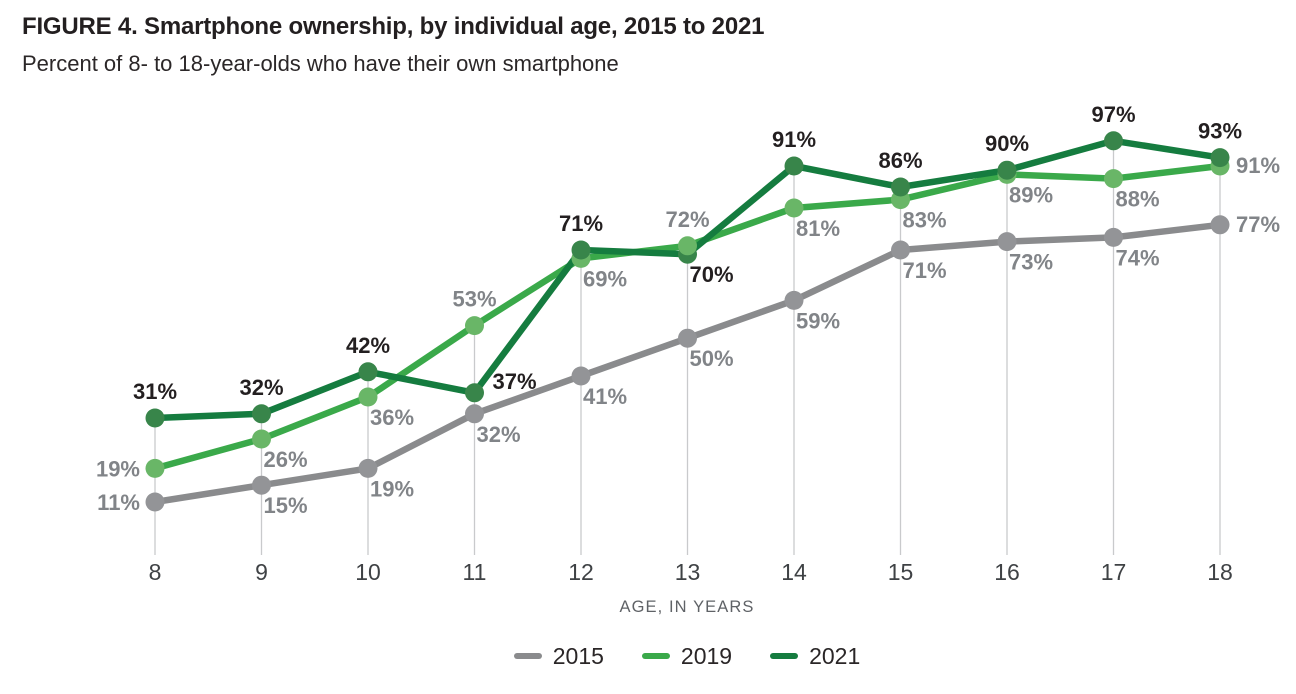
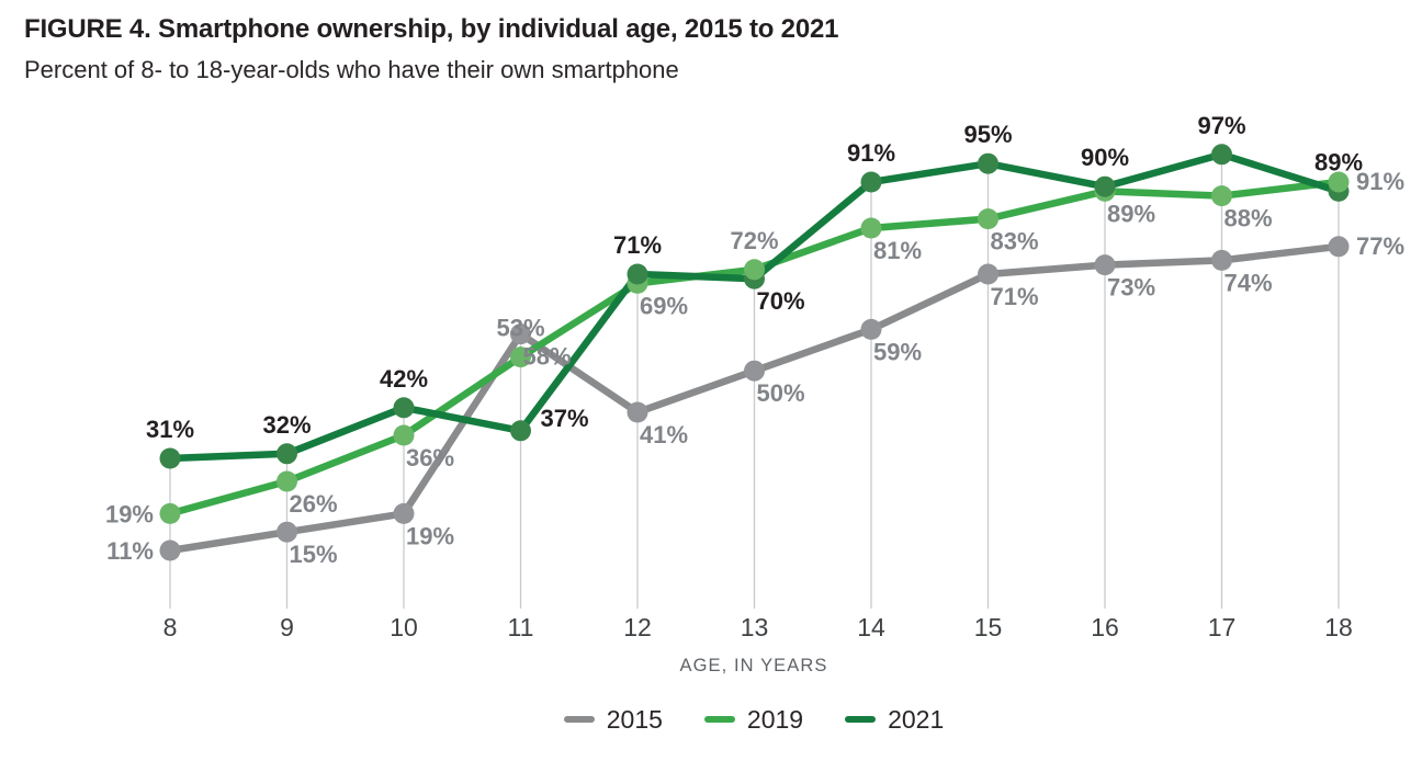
2015/11: 32% -> 58%
2021/15: 86% -> 95%
2021/18: 93% -> 89%
